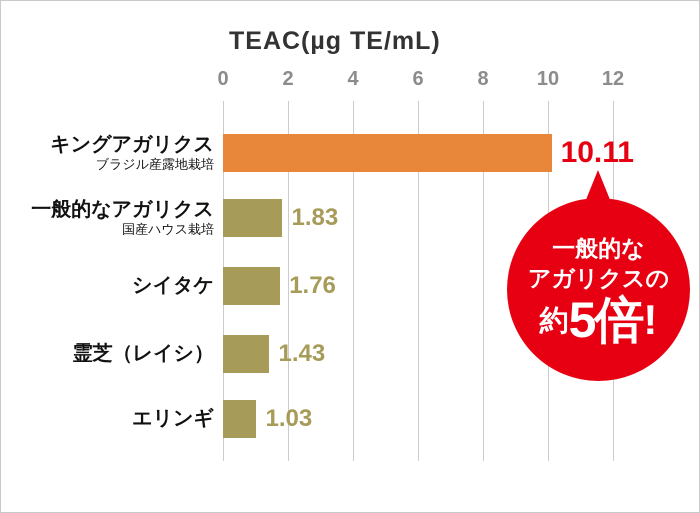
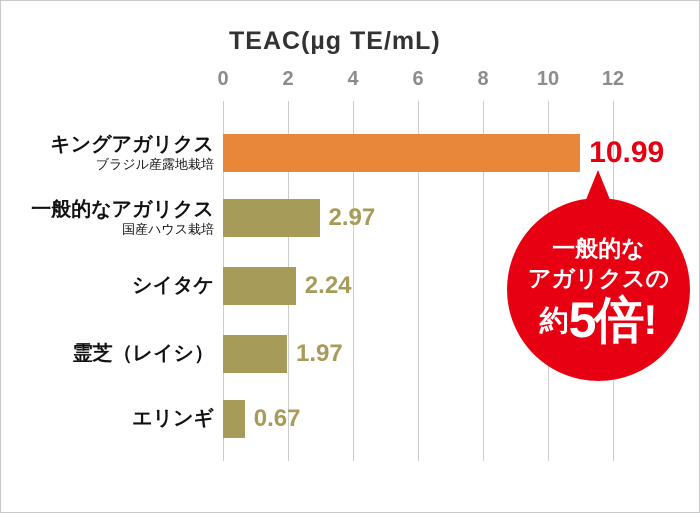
キングアガリクス: 10.11 -> 10.99
一般的なアガリクス: 1.83 -> 2.97
シイタケ: 1.76 -> 2.24
霊芝（レイシ）: 1.43 -> 1.97
エリンギ: 1.03 -> 0.67
